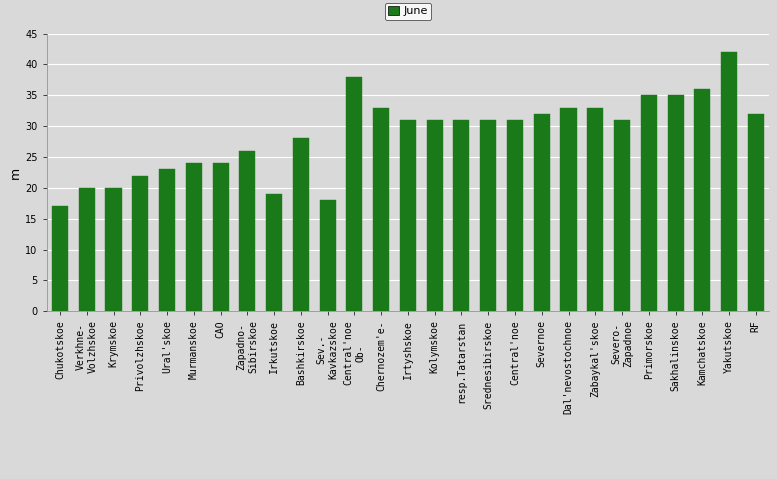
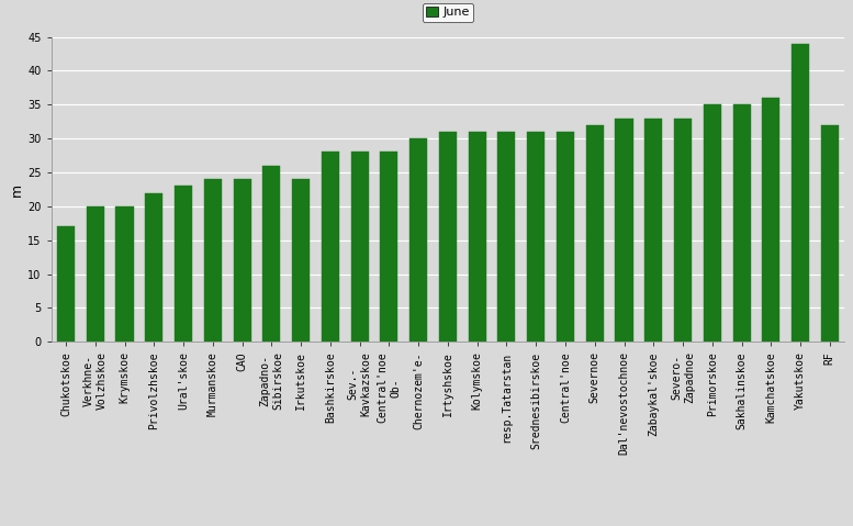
Irkutskoe: 19 -> 24
Sev.- Kavkazskoe: 18 -> 28
Central'noe Ob-: 38 -> 28
Chernozem'e-: 33 -> 30
Severo- Zapadnoe: 31 -> 33
Yakutskoe: 42 -> 44
